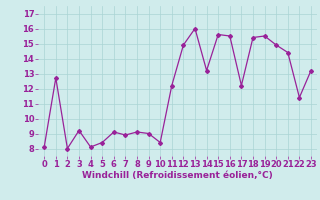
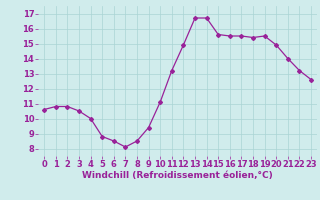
0: 8.1 -> 10.6
1: 12.7 -> 10.8
2: 8.0 -> 10.8
3: 9.2 -> 10.5
4: 8.1 -> 10.0
5: 8.4 -> 8.8
6: 9.1 -> 8.5
7: 8.9 -> 8.1
8: 9.1 -> 8.5
9: 9.0 -> 9.4
10: 8.4 -> 11.1
11: 12.2 -> 13.2
13: 16.0 -> 16.7
14: 13.2 -> 16.7
17: 12.2 -> 15.5
21: 14.4 -> 14.0
22: 11.4 -> 13.2
23: 13.2 -> 12.6
